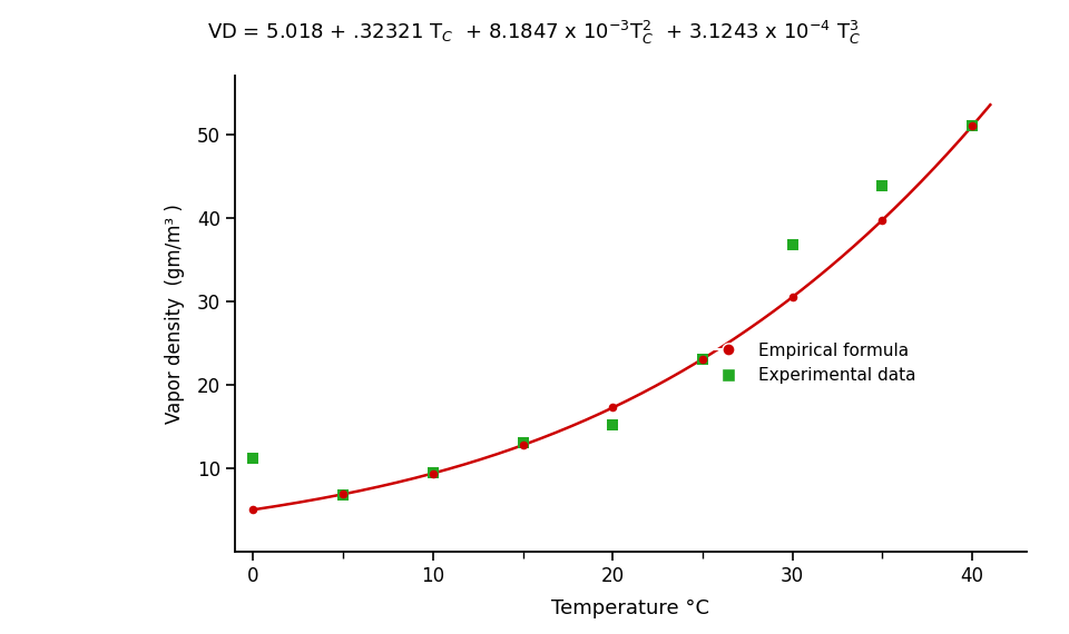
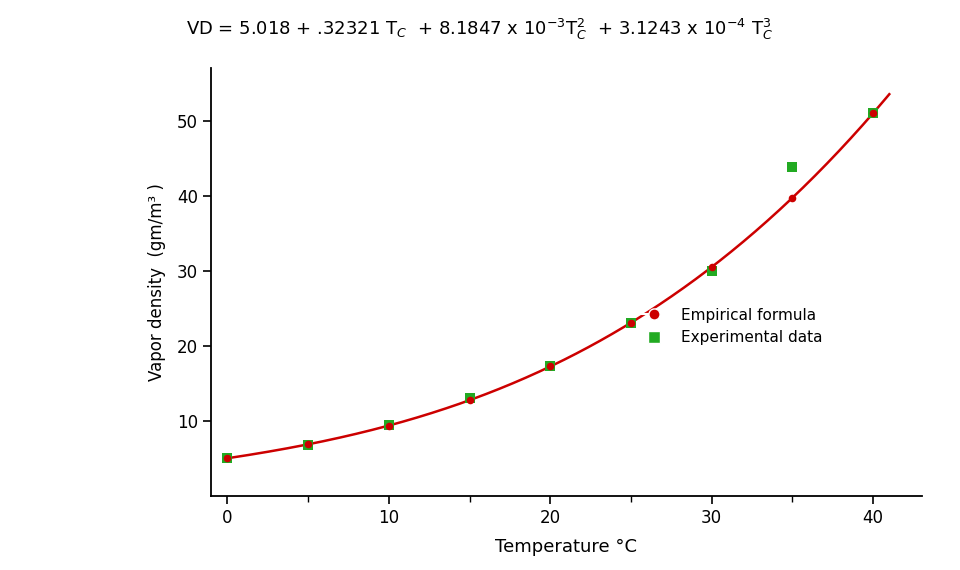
Experimental data/0: 11.2 -> 5.0
Experimental data/20: 15.2 -> 17.3
Experimental data/30: 36.8 -> 30.0
